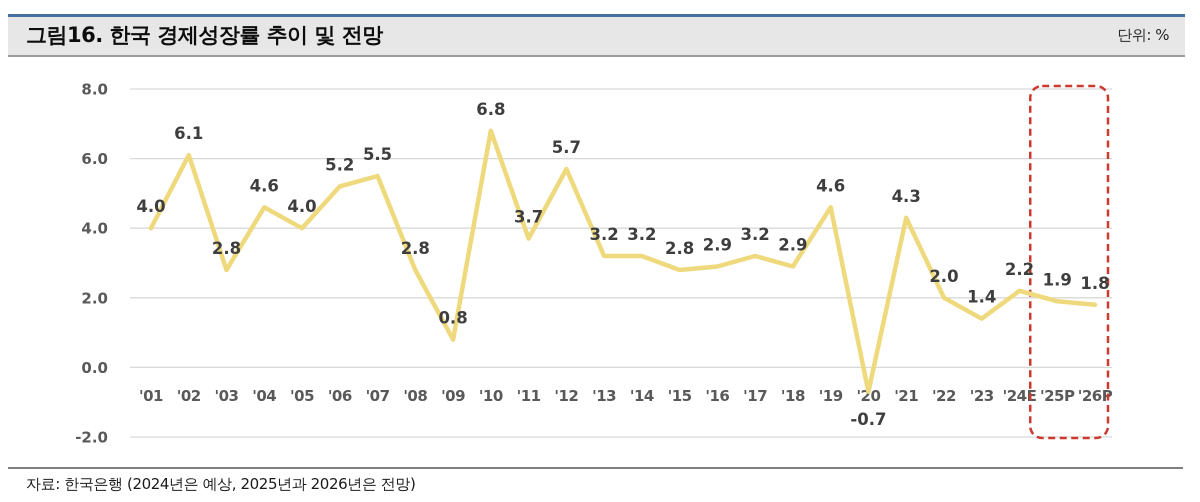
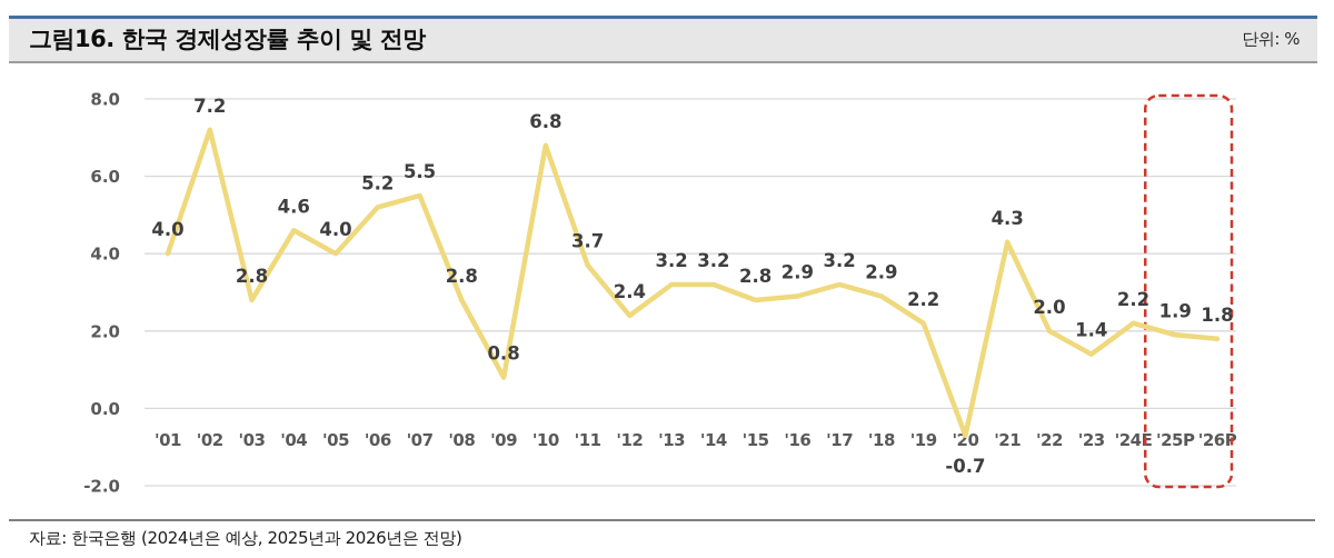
'02: 6.1 -> 7.2
'12: 5.7 -> 2.4
'19: 4.6 -> 2.2
